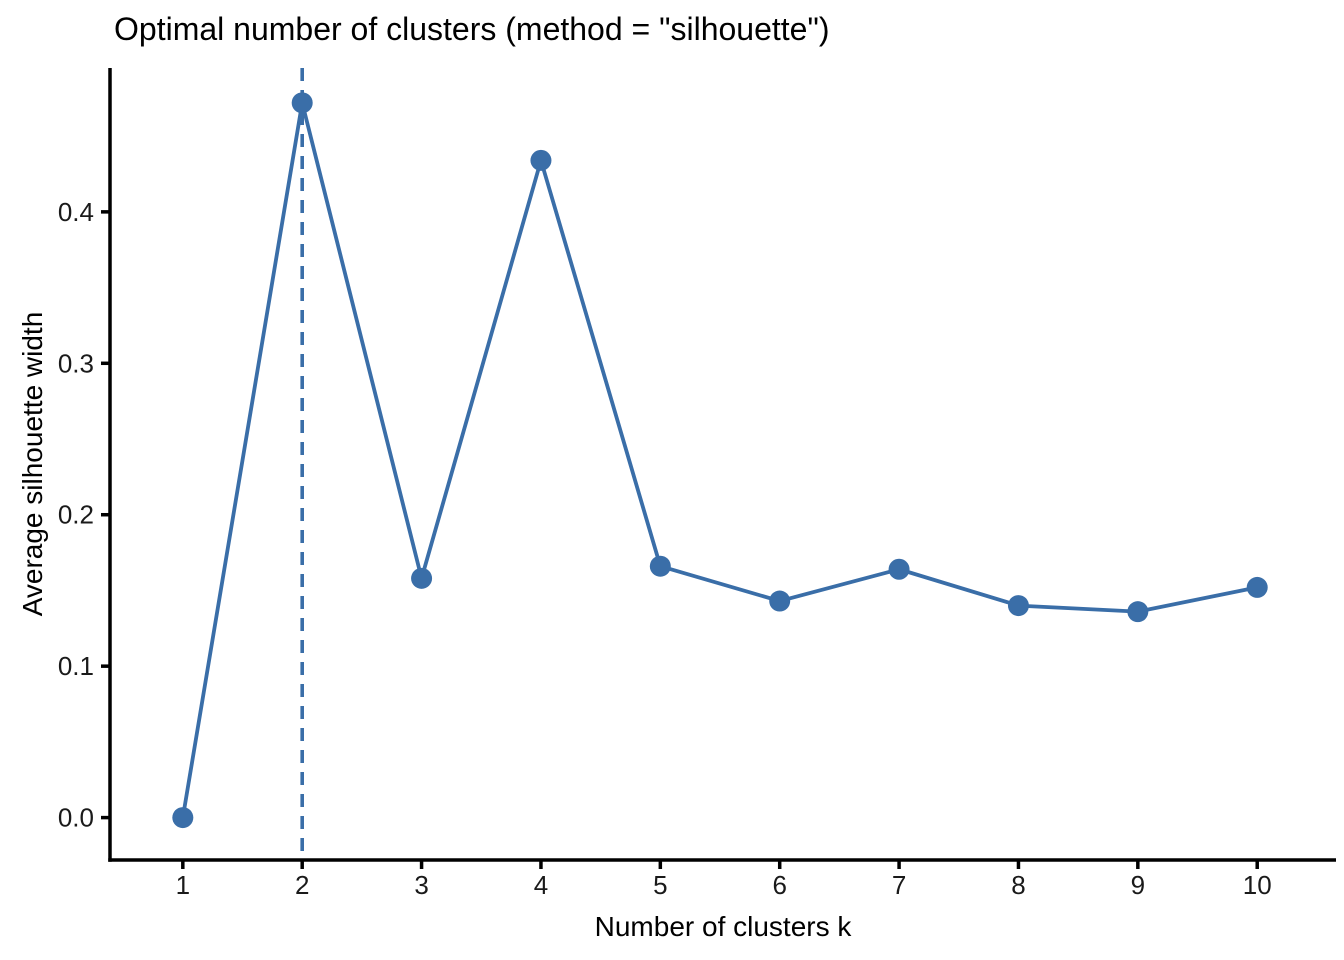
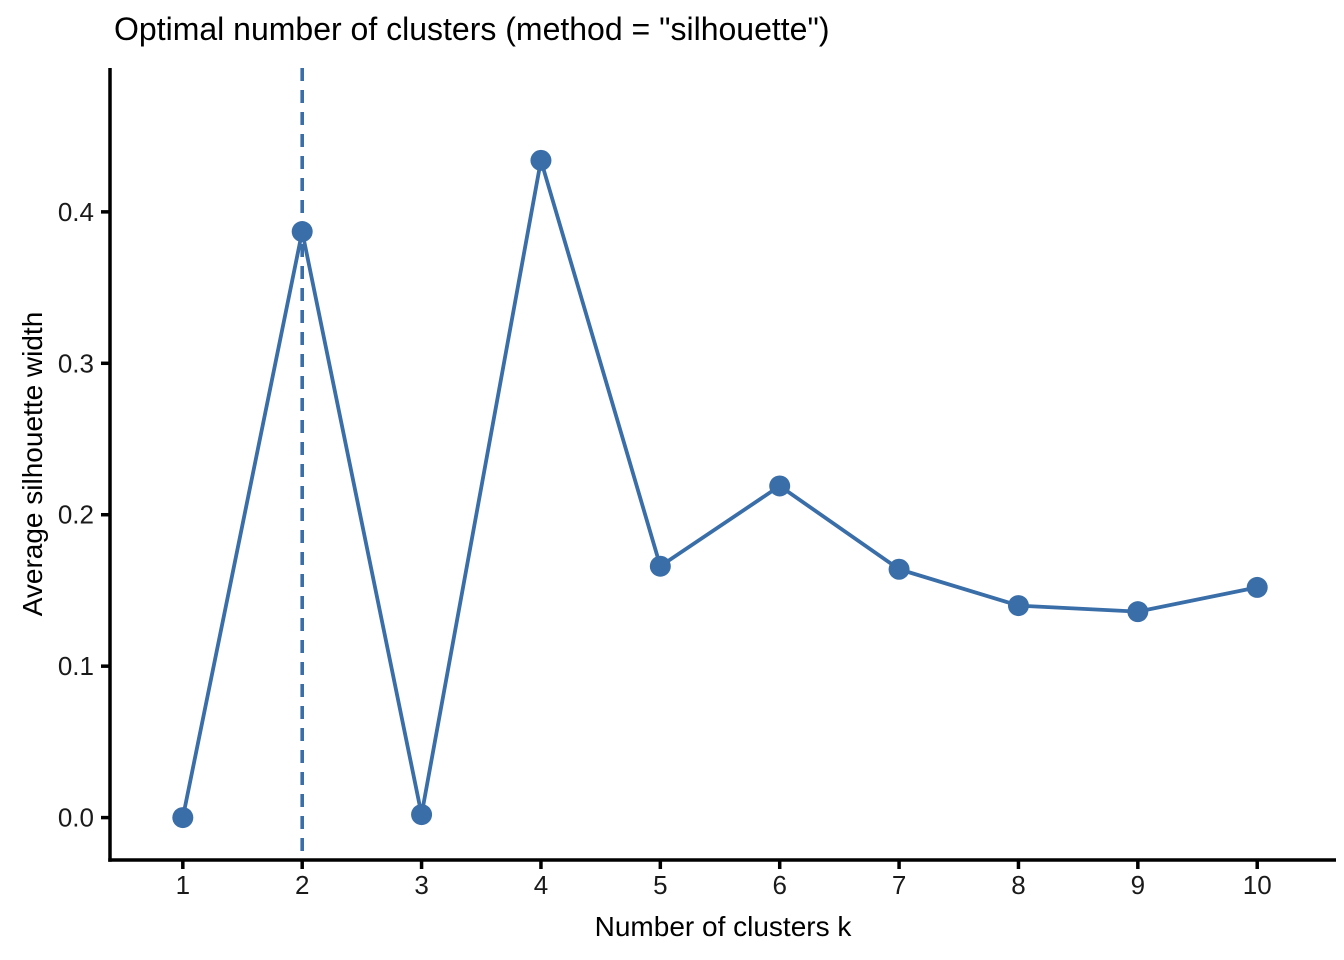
2: 0.472 -> 0.387
3: 0.158 -> 0.002
6: 0.143 -> 0.219
